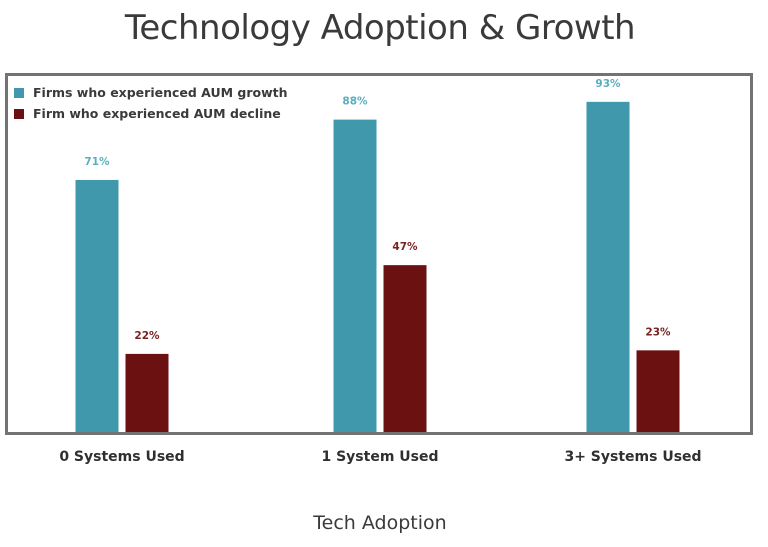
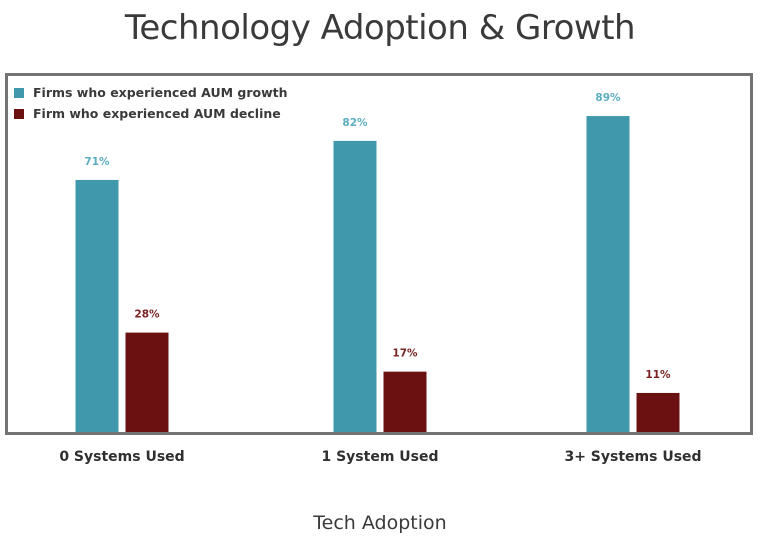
Firm who experienced AUM decline/0 Systems Used: 22% -> 28%
Firms who experienced AUM growth/1 System Used: 88% -> 82%
Firm who experienced AUM decline/1 System Used: 47% -> 17%
Firms who experienced AUM growth/3+ Systems Used: 93% -> 89%
Firm who experienced AUM decline/3+ Systems Used: 23% -> 11%
